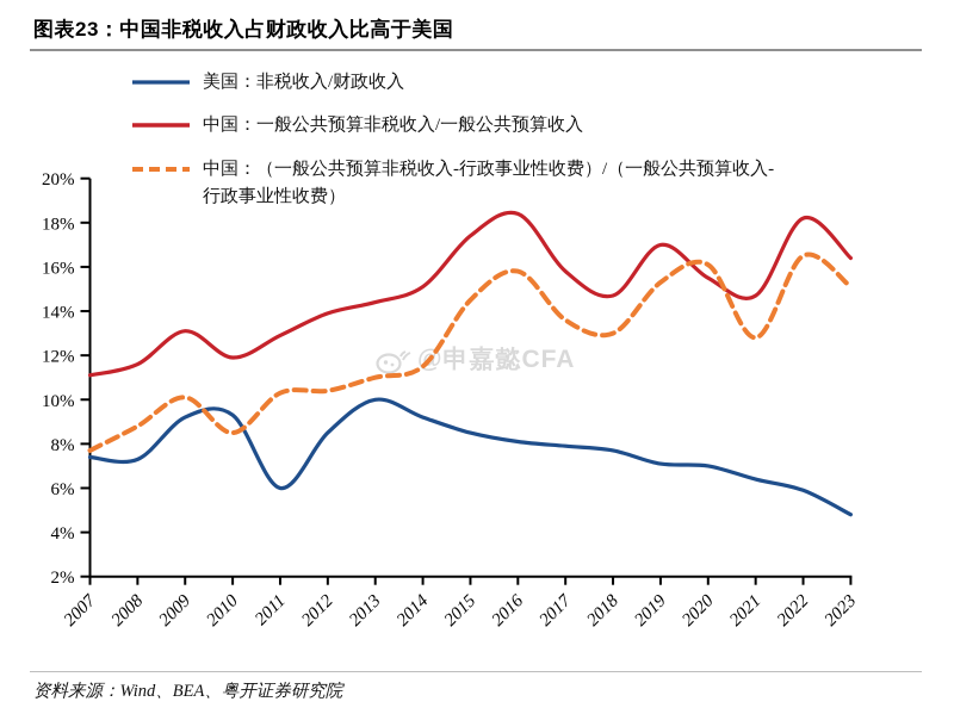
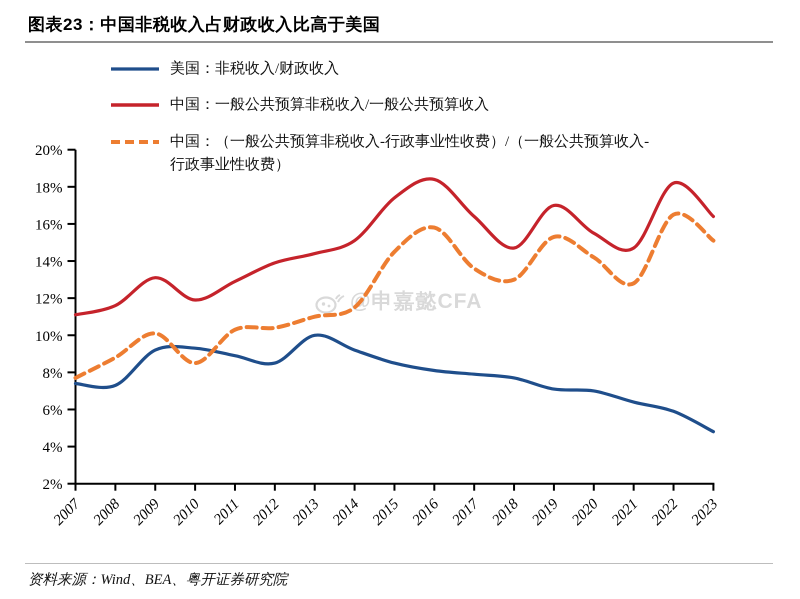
美国：非税收入/财政收入/2011: 6.0% -> 8.9%
中国：一般公共预算非税收入/一般公共预算收入/2017: 15.8% -> 16.4%
中国：（一般公共预算非税收入-行政事业性收费）/（一般公共预算收入-行政事业性收费）/2020: 16.1% -> 14.2%
